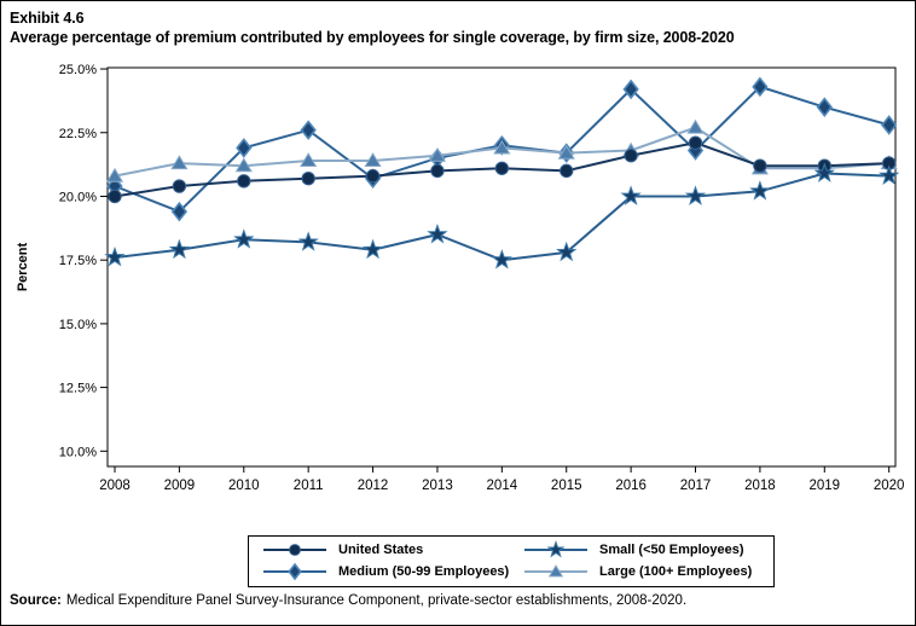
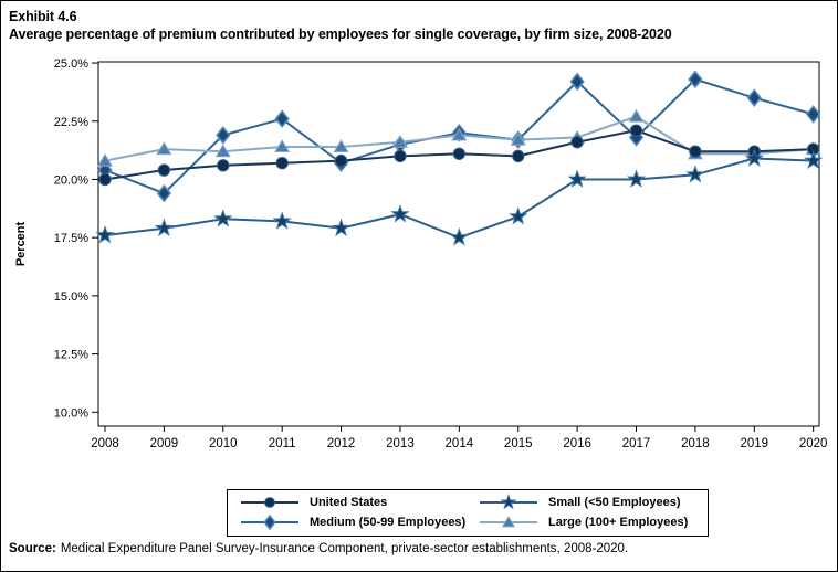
Small (<50 Employees)/2015: 17.8% -> 18.4%
